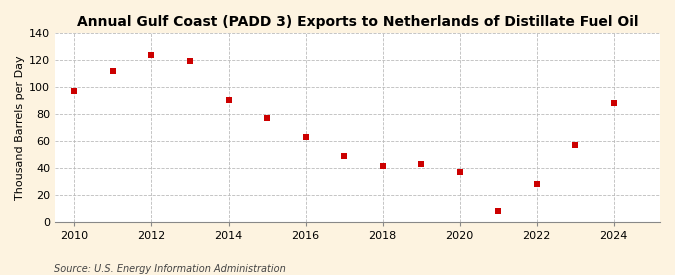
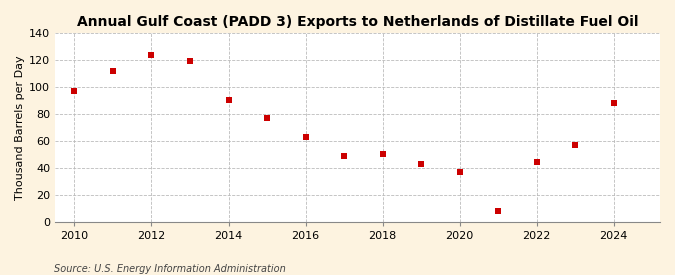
2018: 41 -> 50
2022: 28 -> 44
